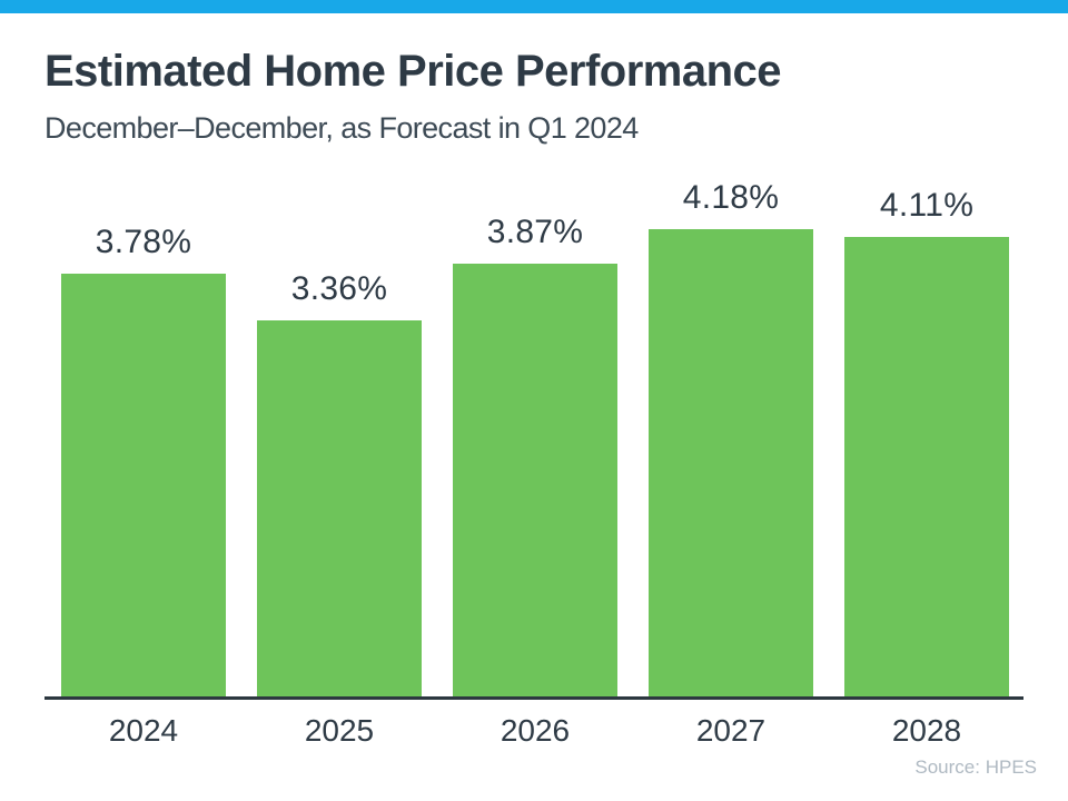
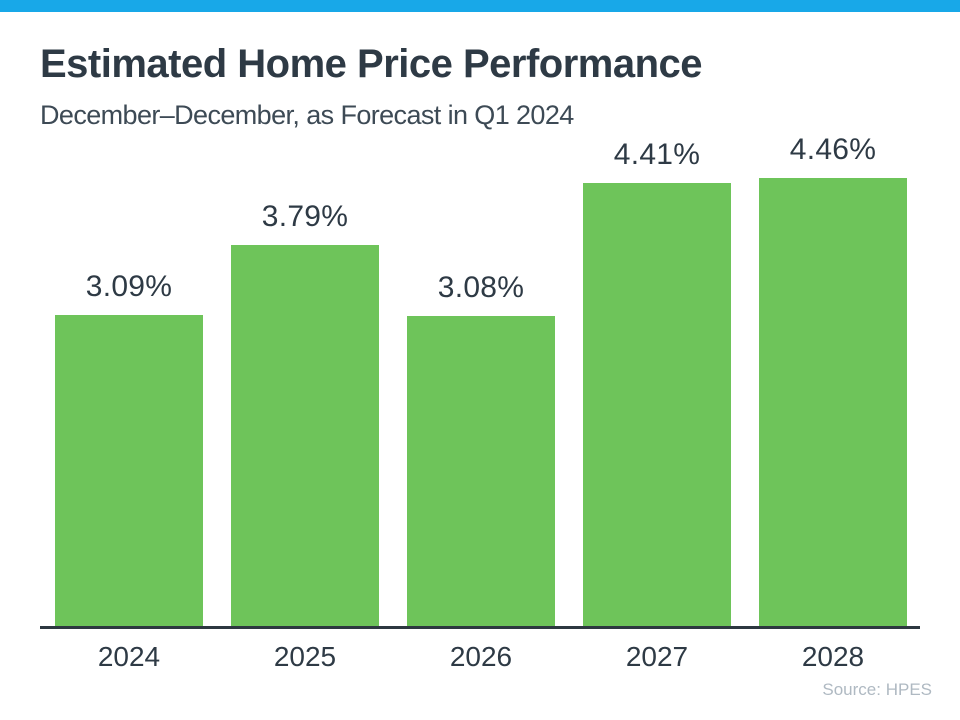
2024: 3.78% -> 3.09%
2025: 3.36% -> 3.79%
2026: 3.87% -> 3.08%
2027: 4.18% -> 4.41%
2028: 4.11% -> 4.46%
